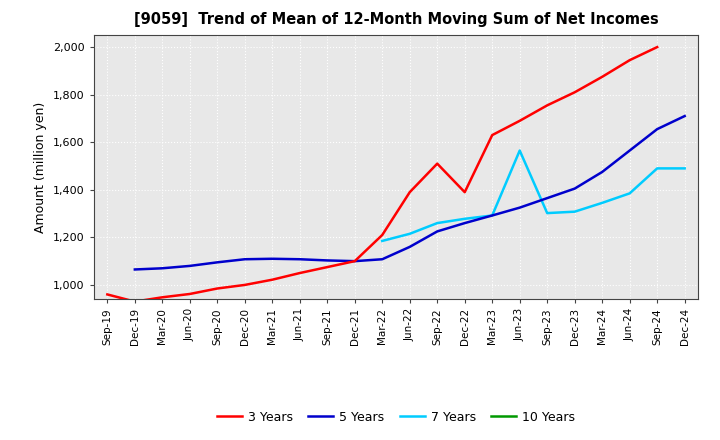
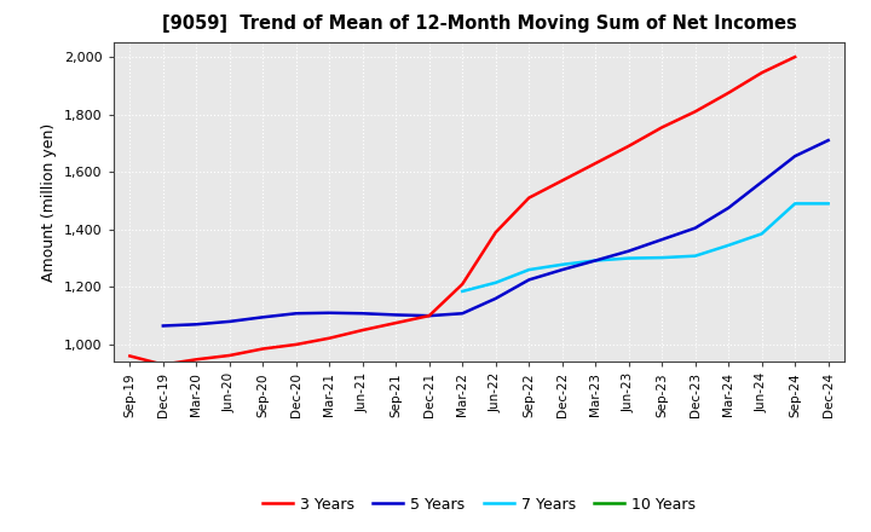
3 Years/Dec-22: 1,390 -> 1,570
7 Years/Jun-23: 1,565 -> 1,300
